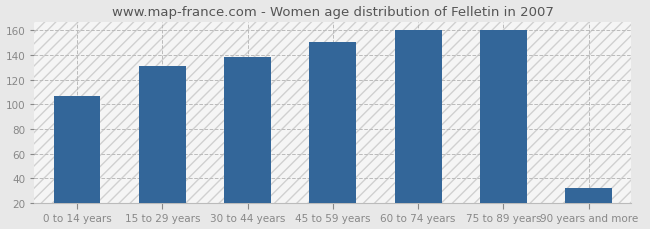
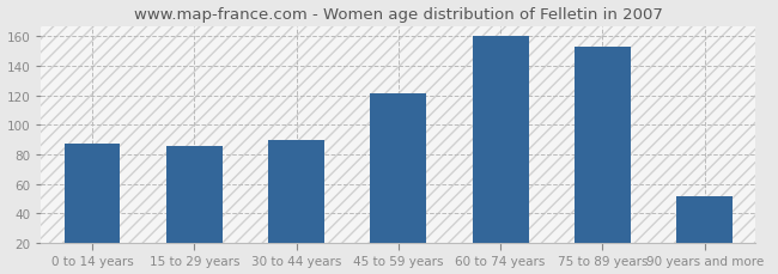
0 to 14 years: 107 -> 87
15 to 29 years: 131 -> 86
30 to 44 years: 138 -> 90
45 to 59 years: 150 -> 121
75 to 89 years: 160 -> 153
90 years and more: 32 -> 52
